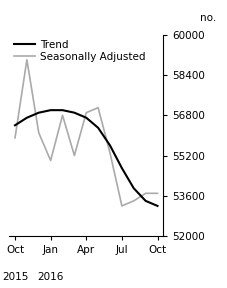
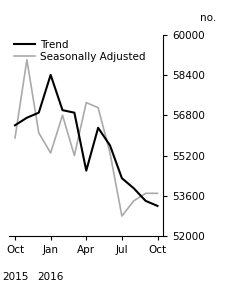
Trend/Jan: 57000 -> 58400
Seasonally Adjusted/Jan: 55000 -> 55300
Trend/Apr: 56700 -> 54600
Seasonally Adjusted/Apr: 56900 -> 57300
Trend/Jul: 54700 -> 54300
Seasonally Adjusted/Jul: 53200 -> 52800
